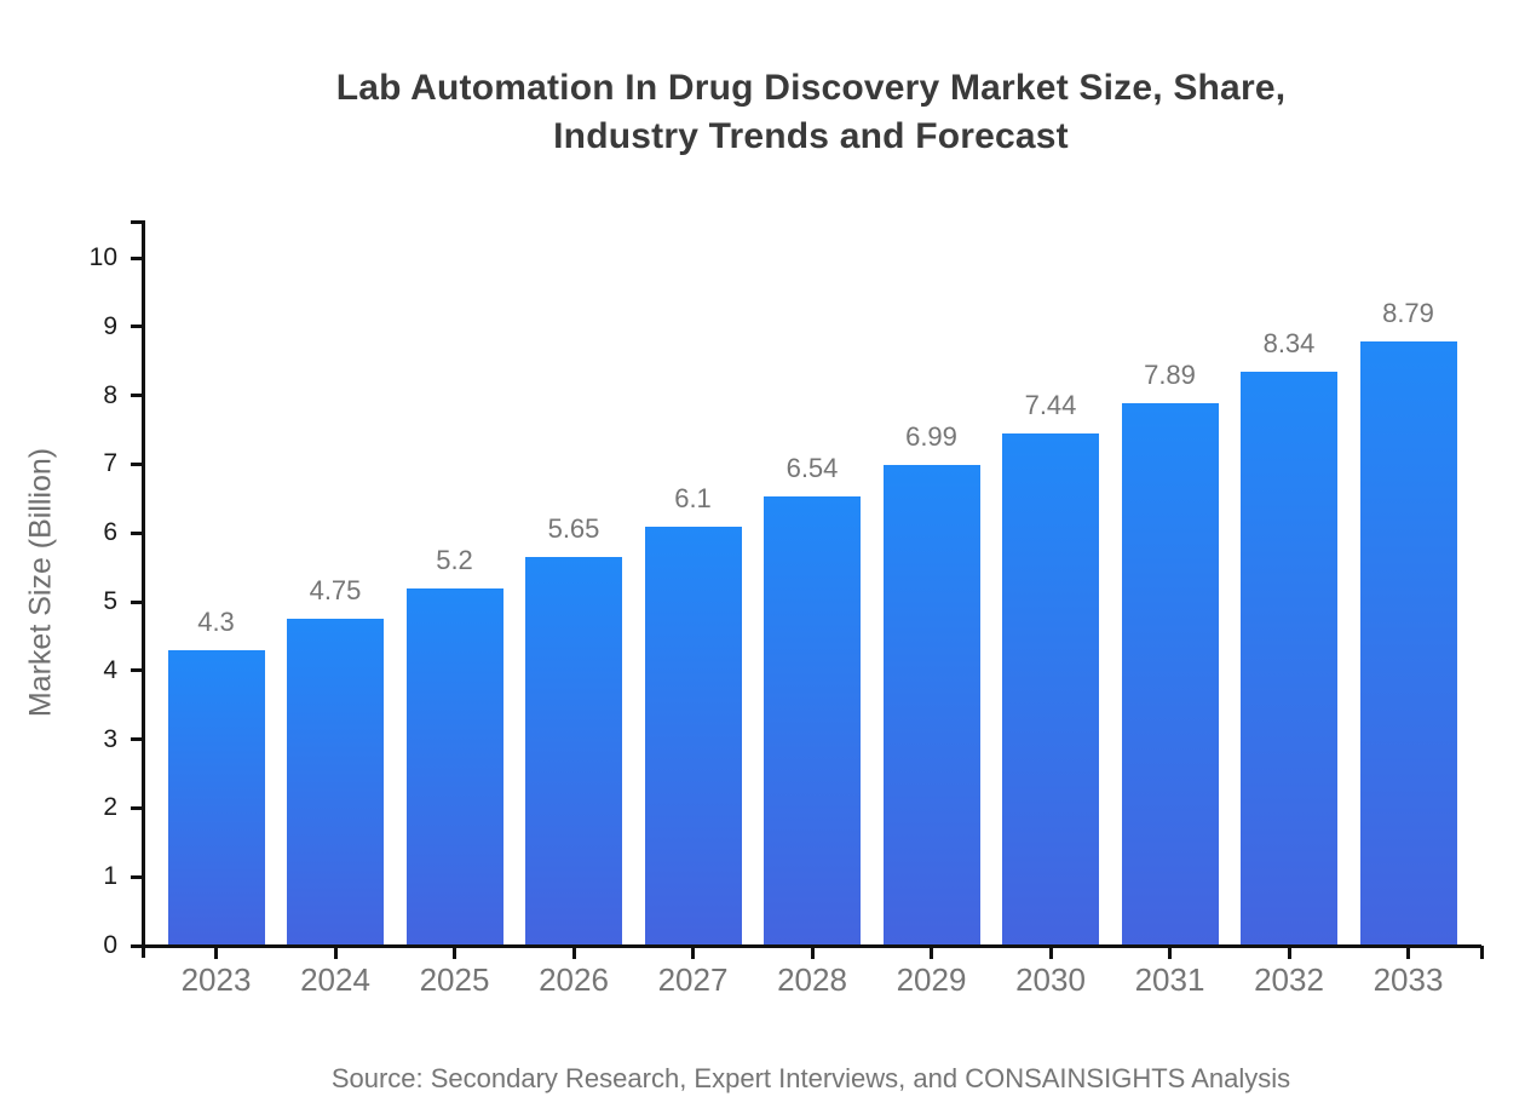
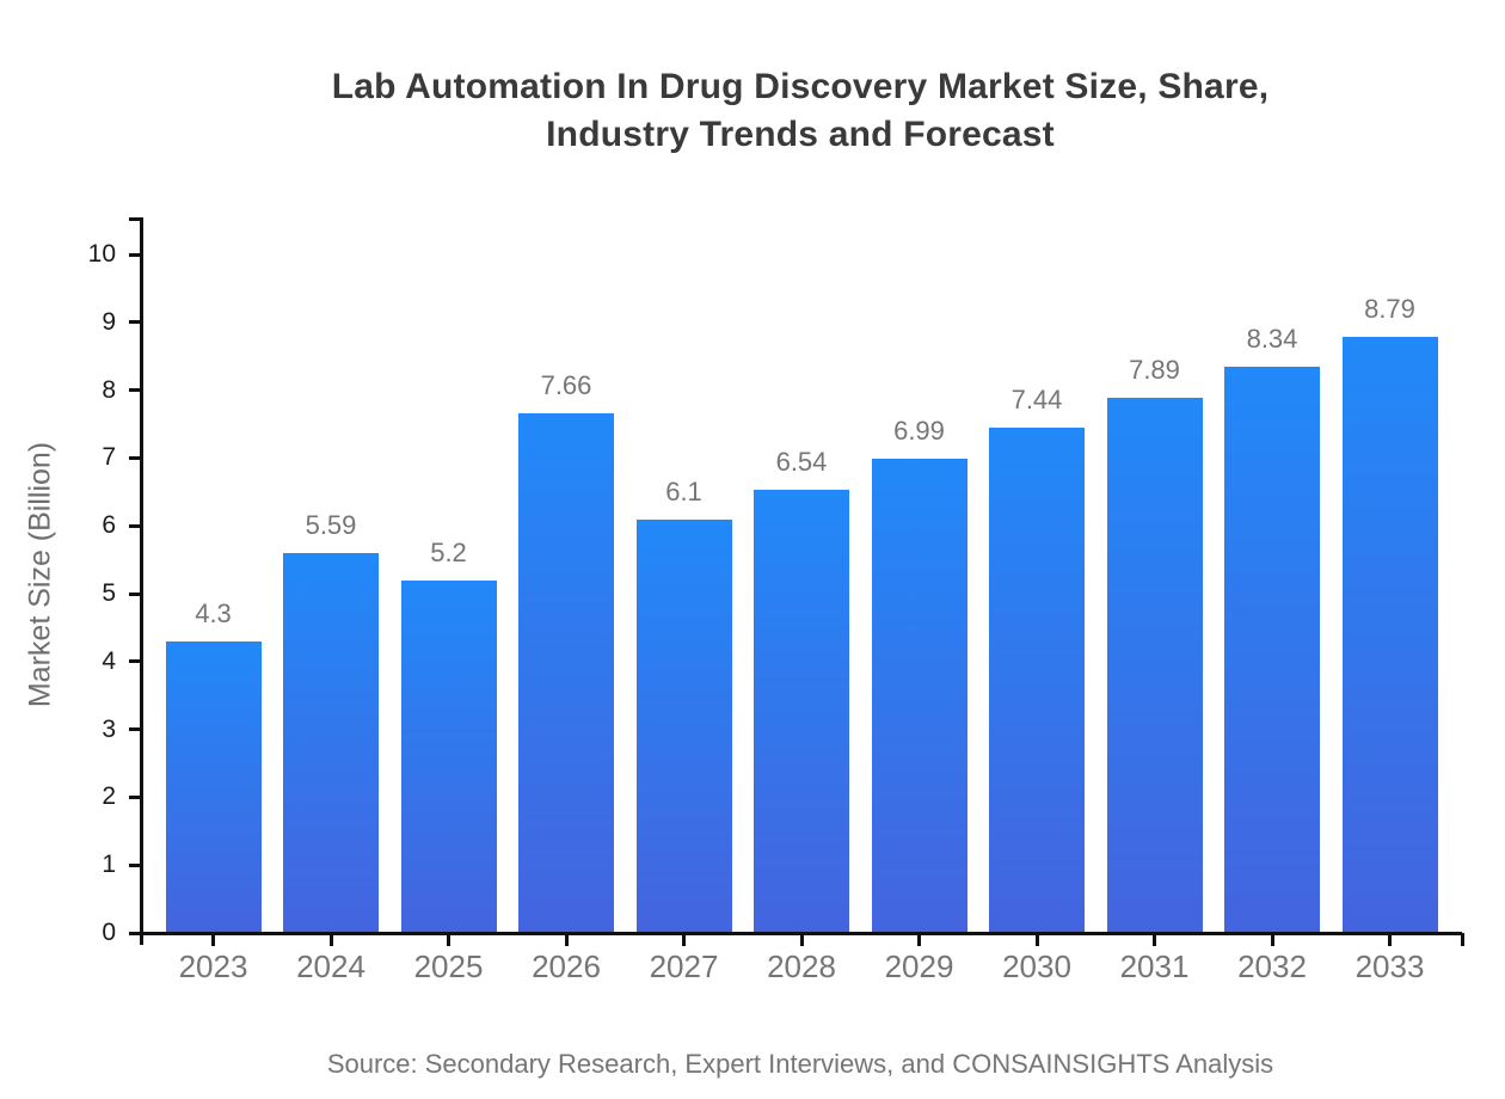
2024: 4.75 -> 5.59
2026: 5.65 -> 7.66
